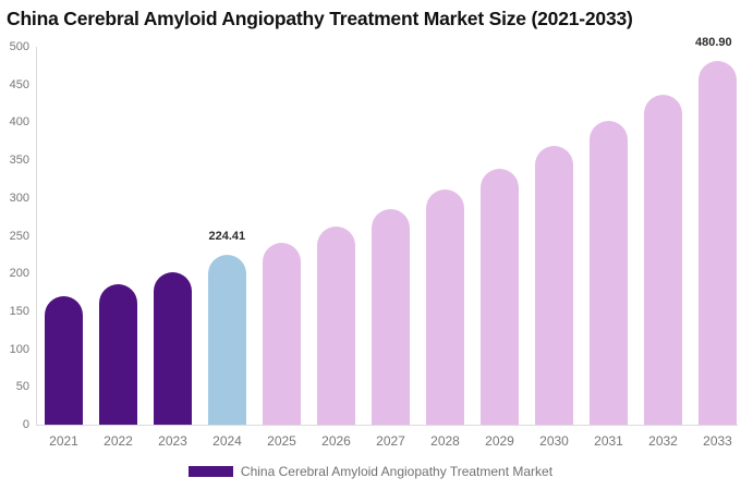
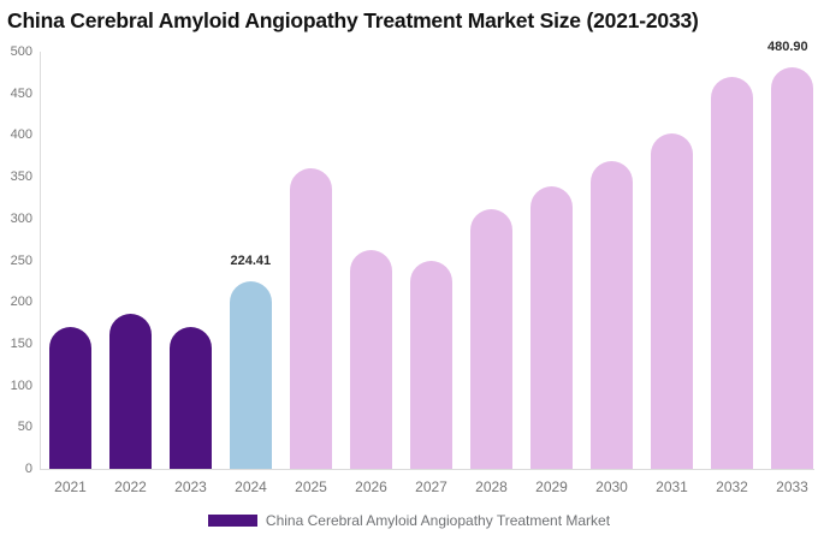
2023: 200 -> 170
2025: 240 -> 360
2027: 290 -> 250
2032: 440 -> 470
